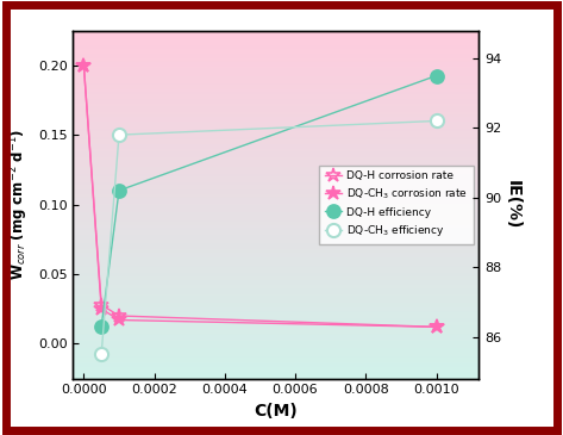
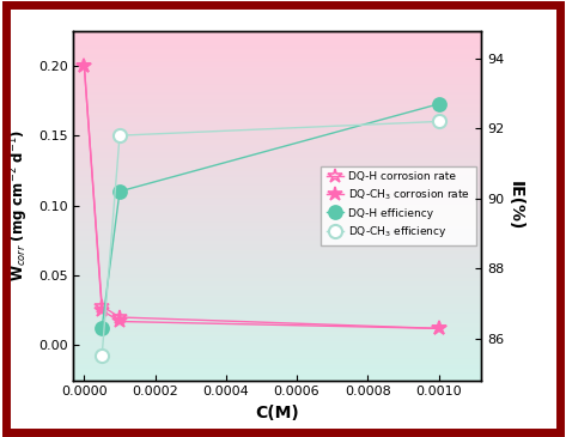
DQ-H efficiency/0.0010: 93.5 -> 92.7
